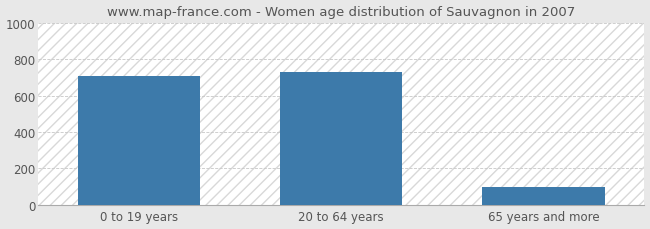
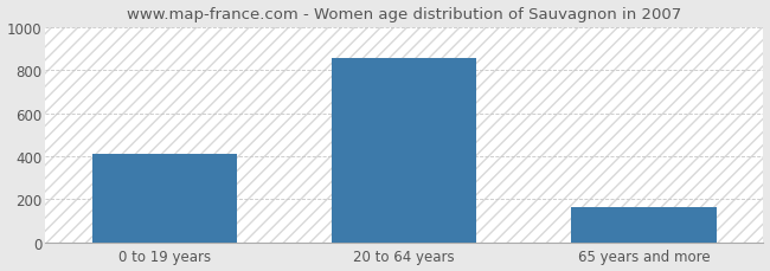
0 to 19 years: 710 -> 410
20 to 64 years: 730 -> 860
65 years and more: 100 -> 160
